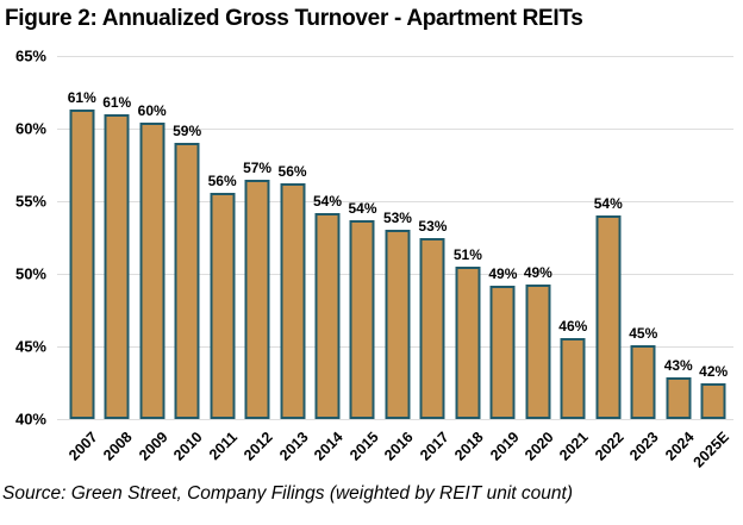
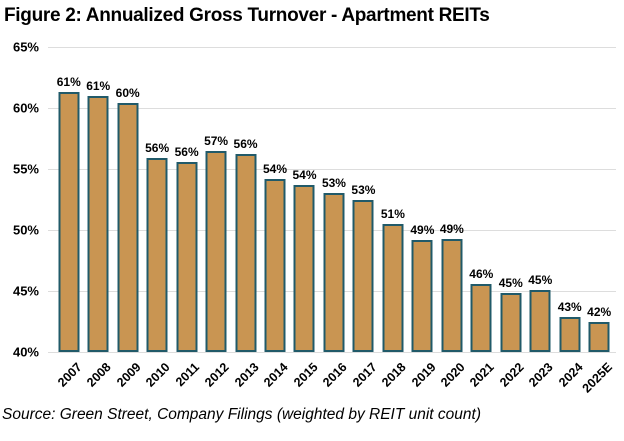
2010: 59% -> 56%
2022: 54% -> 45%
